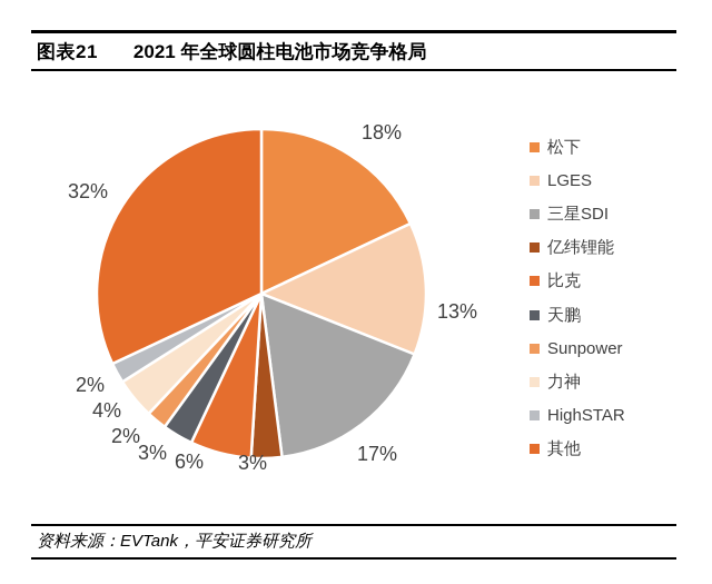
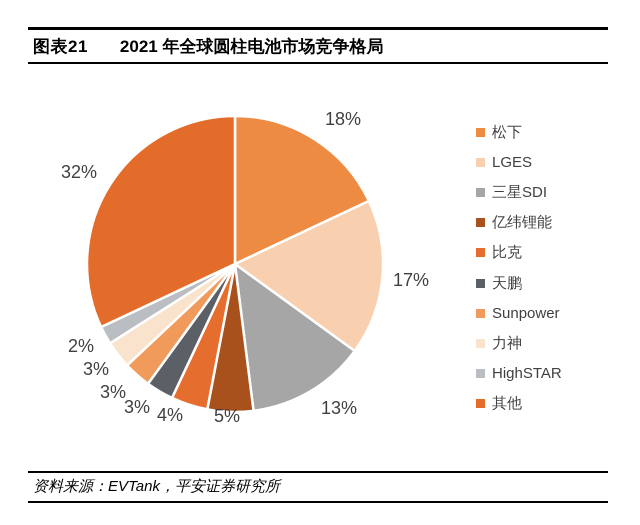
LGES: 13% -> 17%
三星SDI: 17% -> 13%
亿纬锂能: 3% -> 5%
比克: 6% -> 4%
Sunpower: 2% -> 3%
力神: 4% -> 3%
